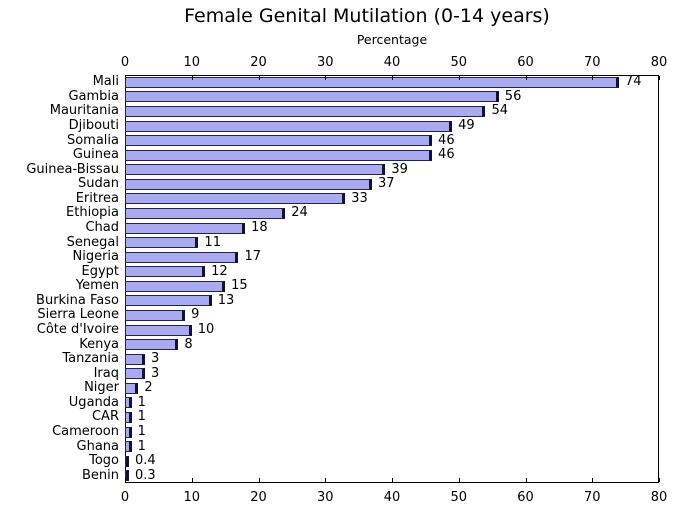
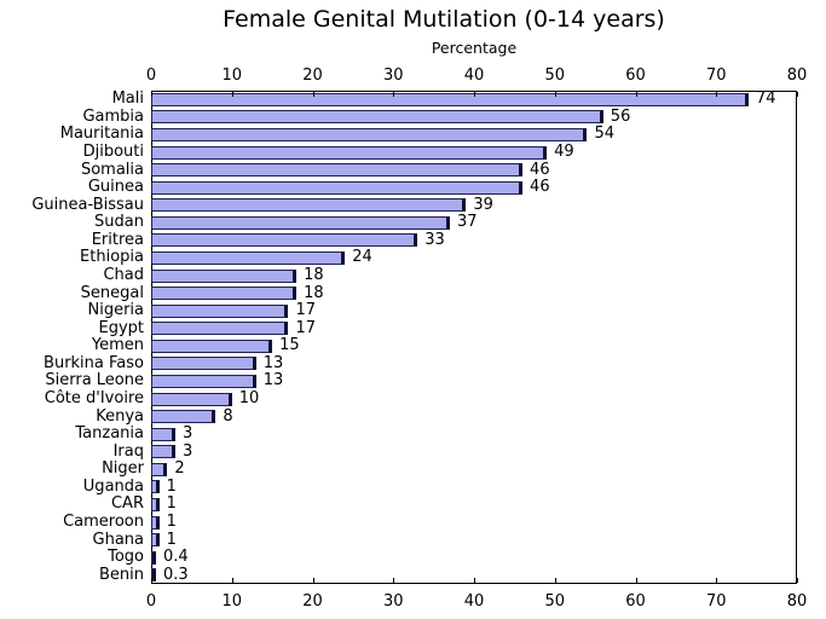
Senegal: 11 -> 18
Egypt: 12 -> 17
Sierra Leone: 9 -> 13
